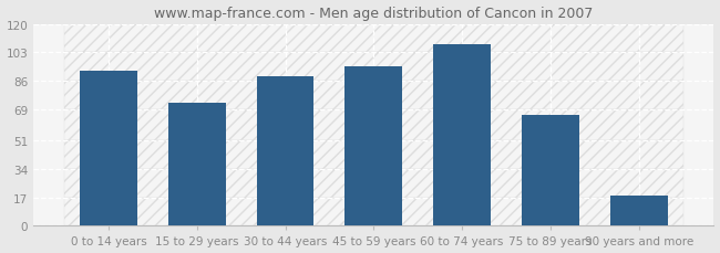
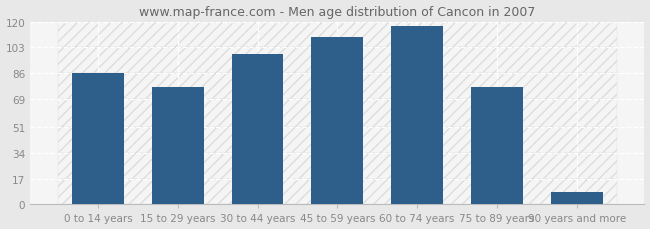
0 to 14 years: 92 -> 86
15 to 29 years: 73 -> 77
30 to 44 years: 89 -> 99
45 to 59 years: 95 -> 110
60 to 74 years: 108 -> 117
75 to 89 years: 66 -> 77
90 years and more: 18 -> 8
